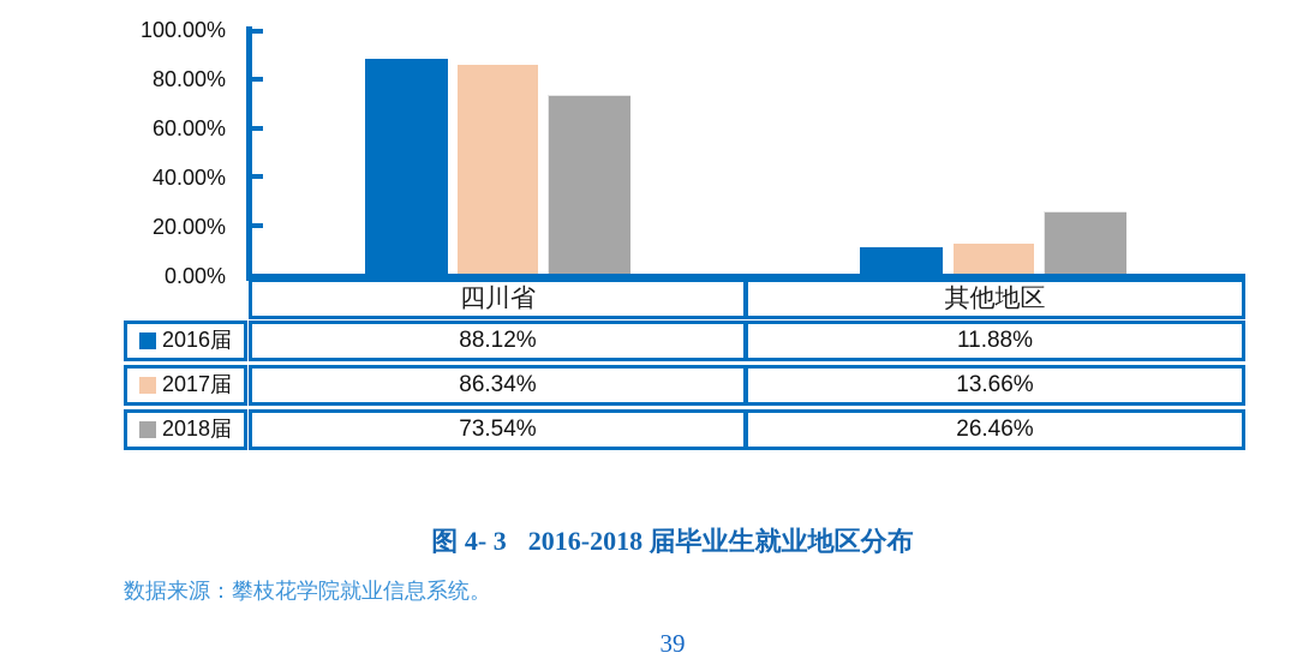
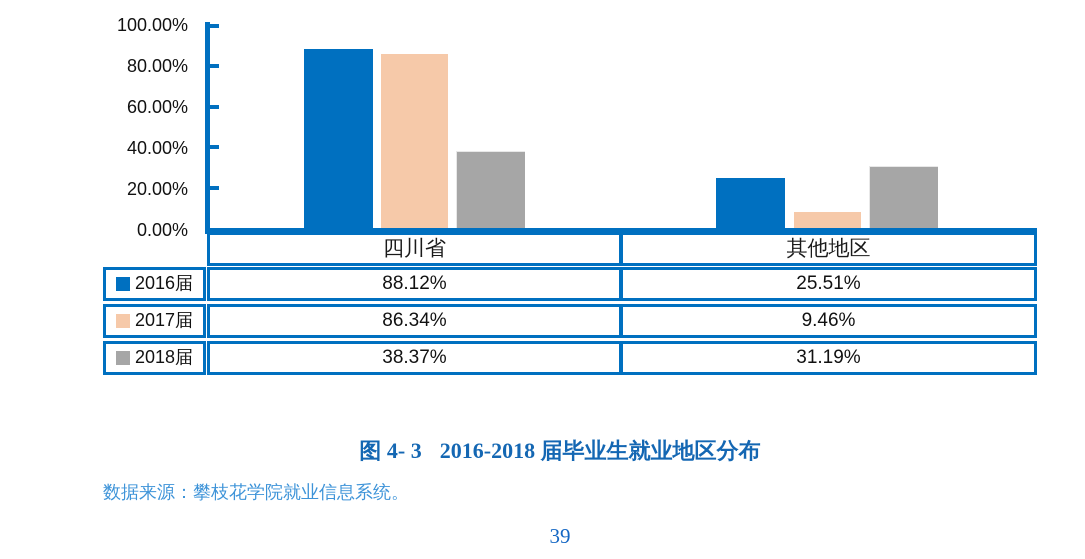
2018届/四川省: 73.54% -> 38.37%
2016届/其他地区: 11.88% -> 25.51%
2017届/其他地区: 13.66% -> 9.46%
2018届/其他地区: 26.46% -> 31.19%
